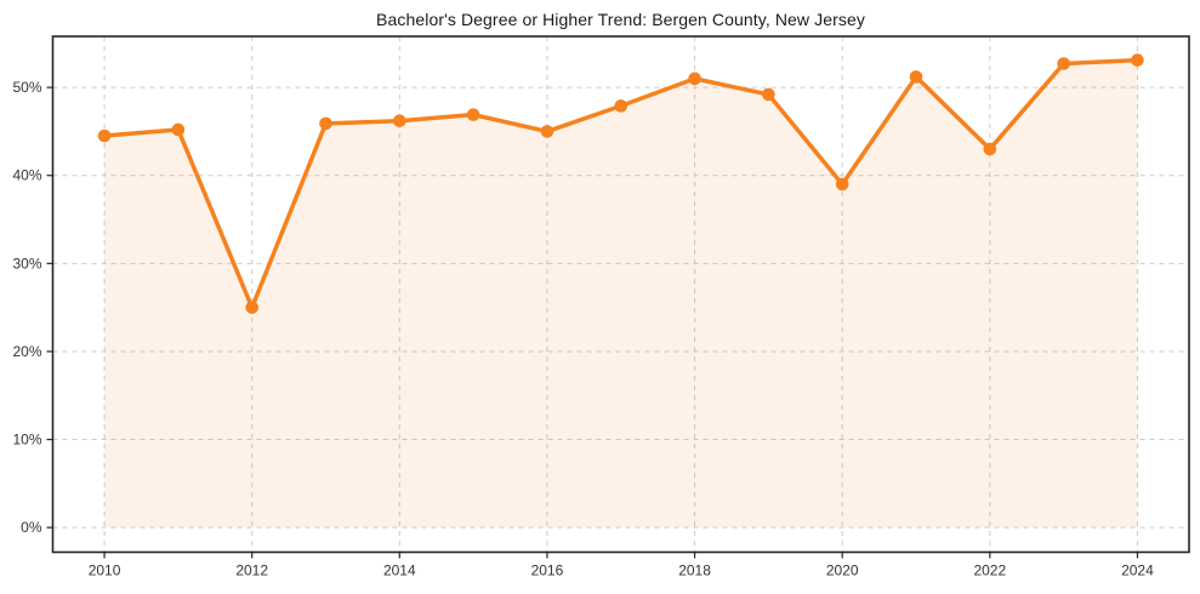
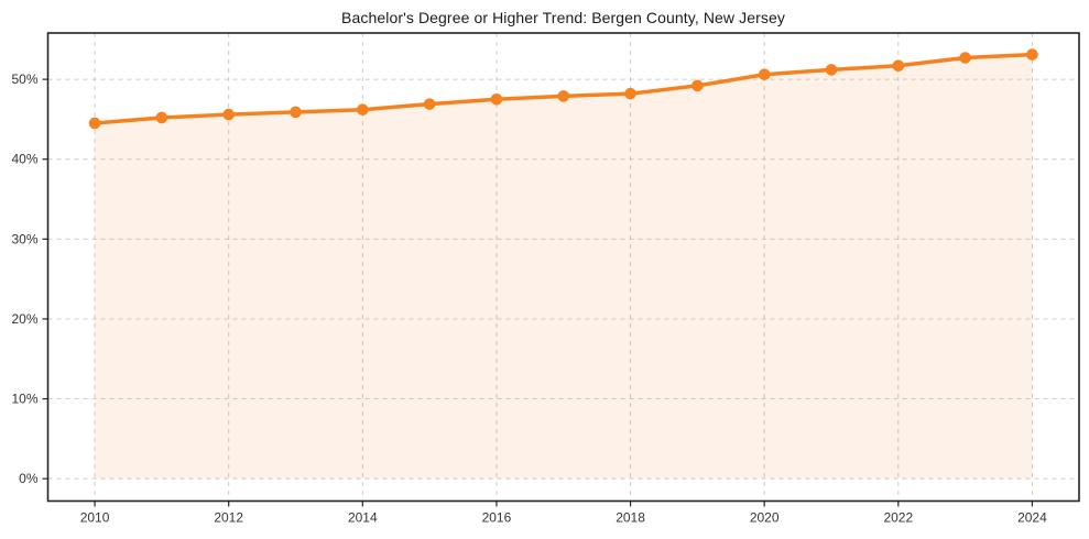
2012: 25% -> 46%
2016: 45% -> 48%
2018: 51% -> 48%
2020: 39% -> 51%
2022: 43% -> 52%
